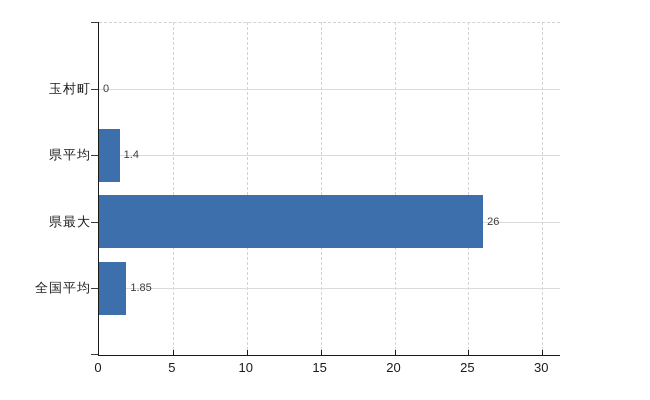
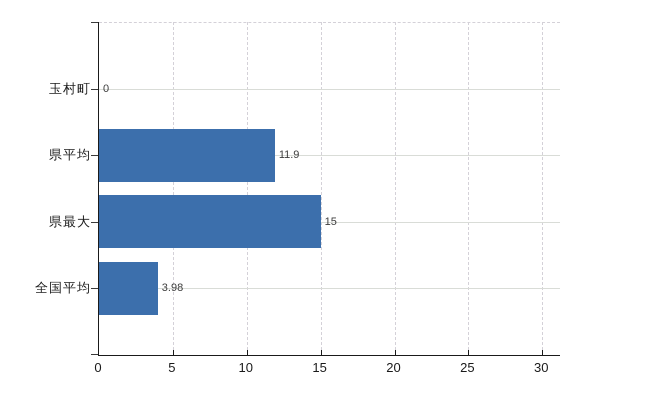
県平均: 1.4 -> 11.9
県最大: 26 -> 15
全国平均: 1.85 -> 3.98
